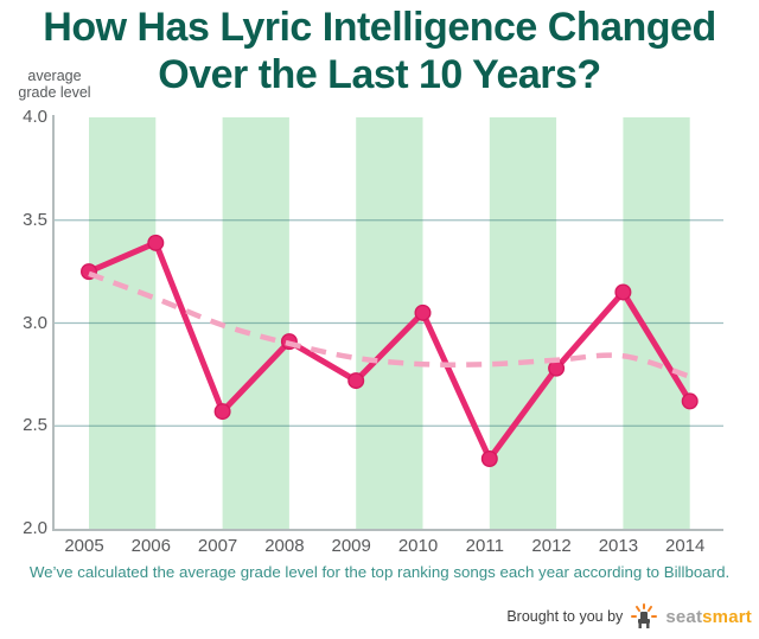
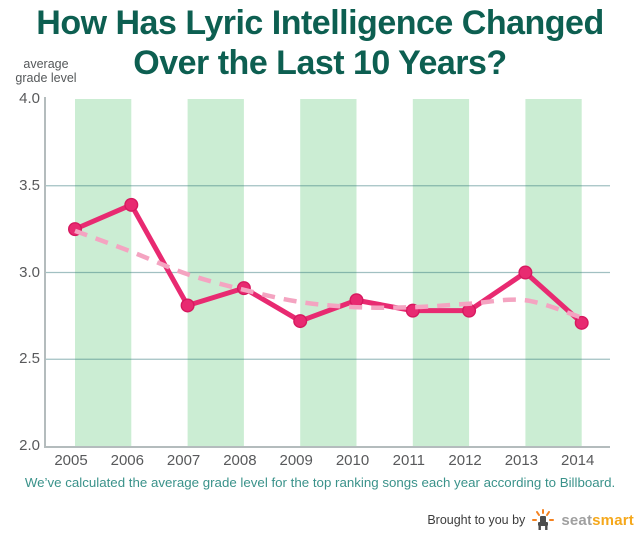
average grade level/2007: 2.57 -> 2.81
average grade level/2010: 3.05 -> 2.84
average grade level/2011: 2.34 -> 2.78
average grade level/2013: 3.15 -> 3.00
average grade level/2014: 2.62 -> 2.71
